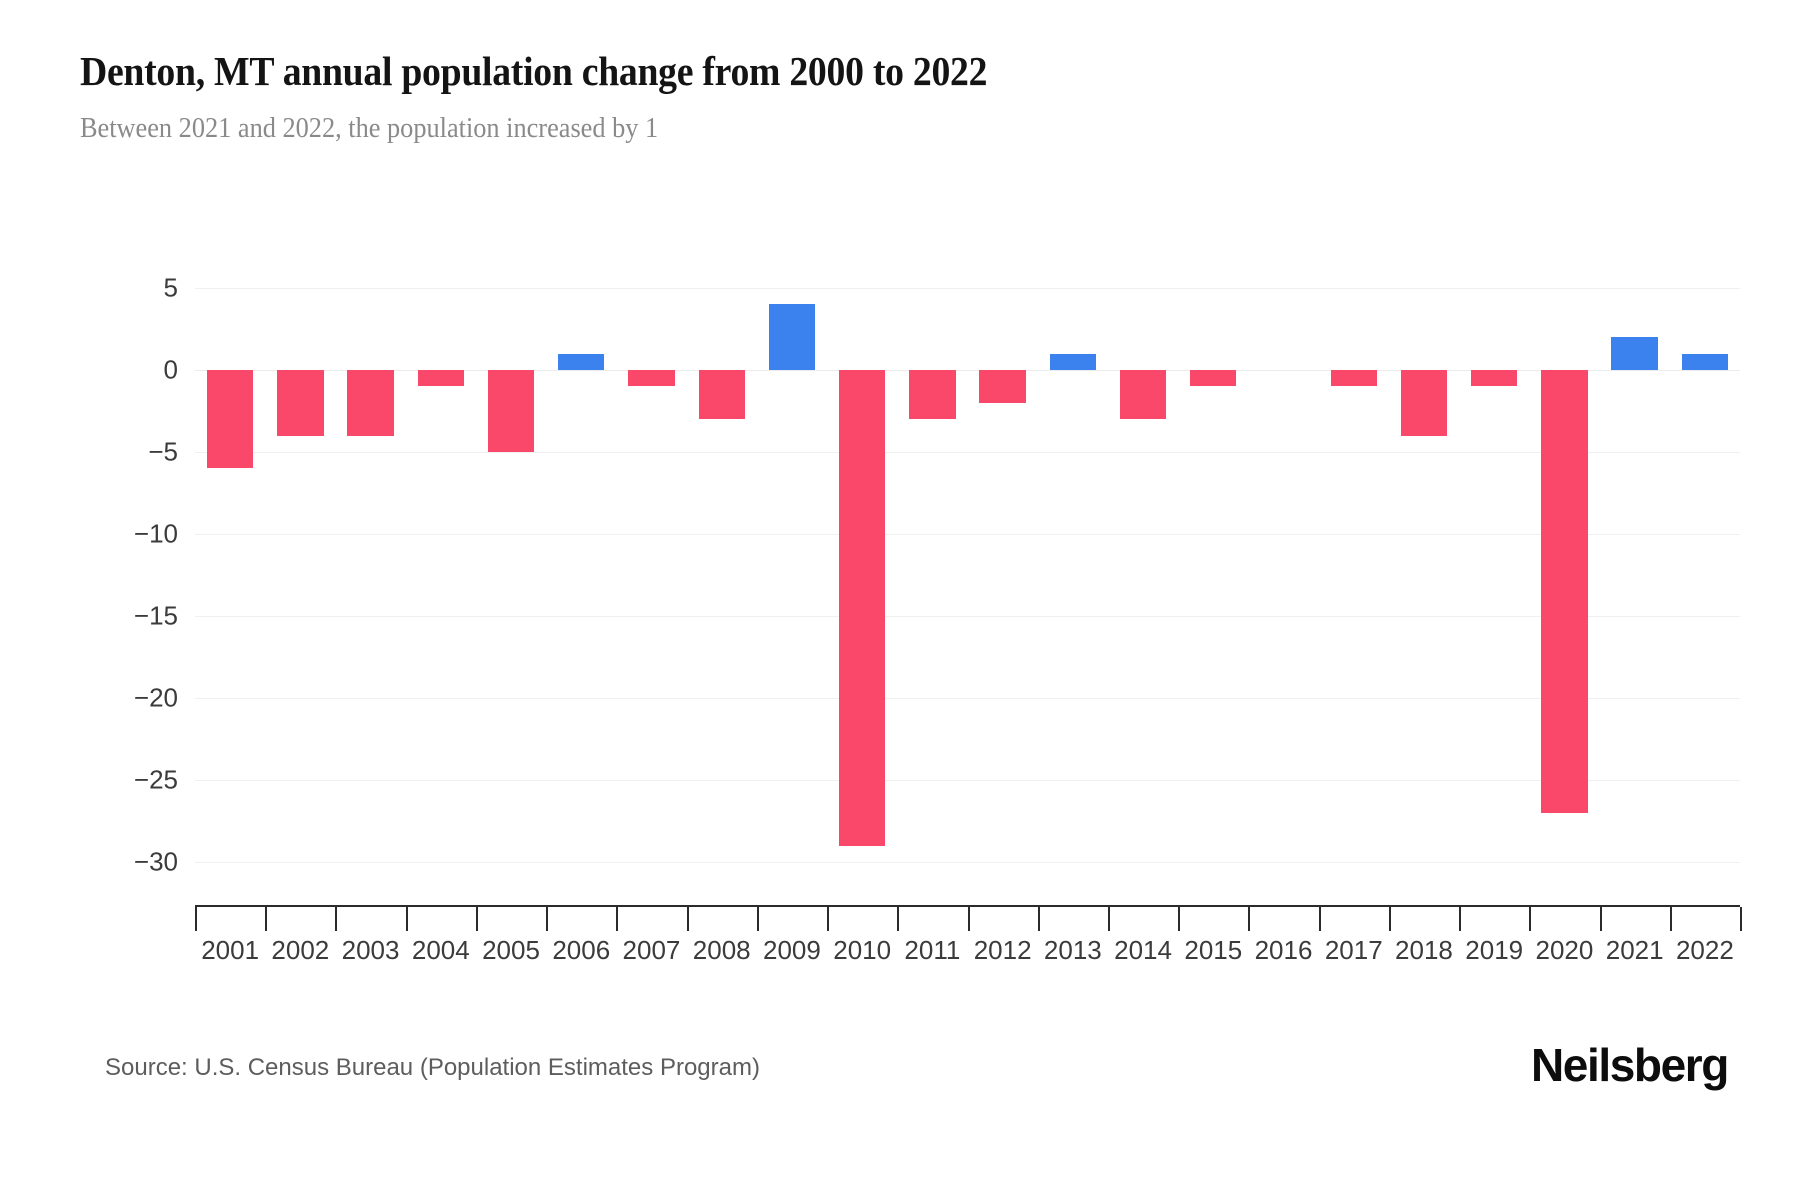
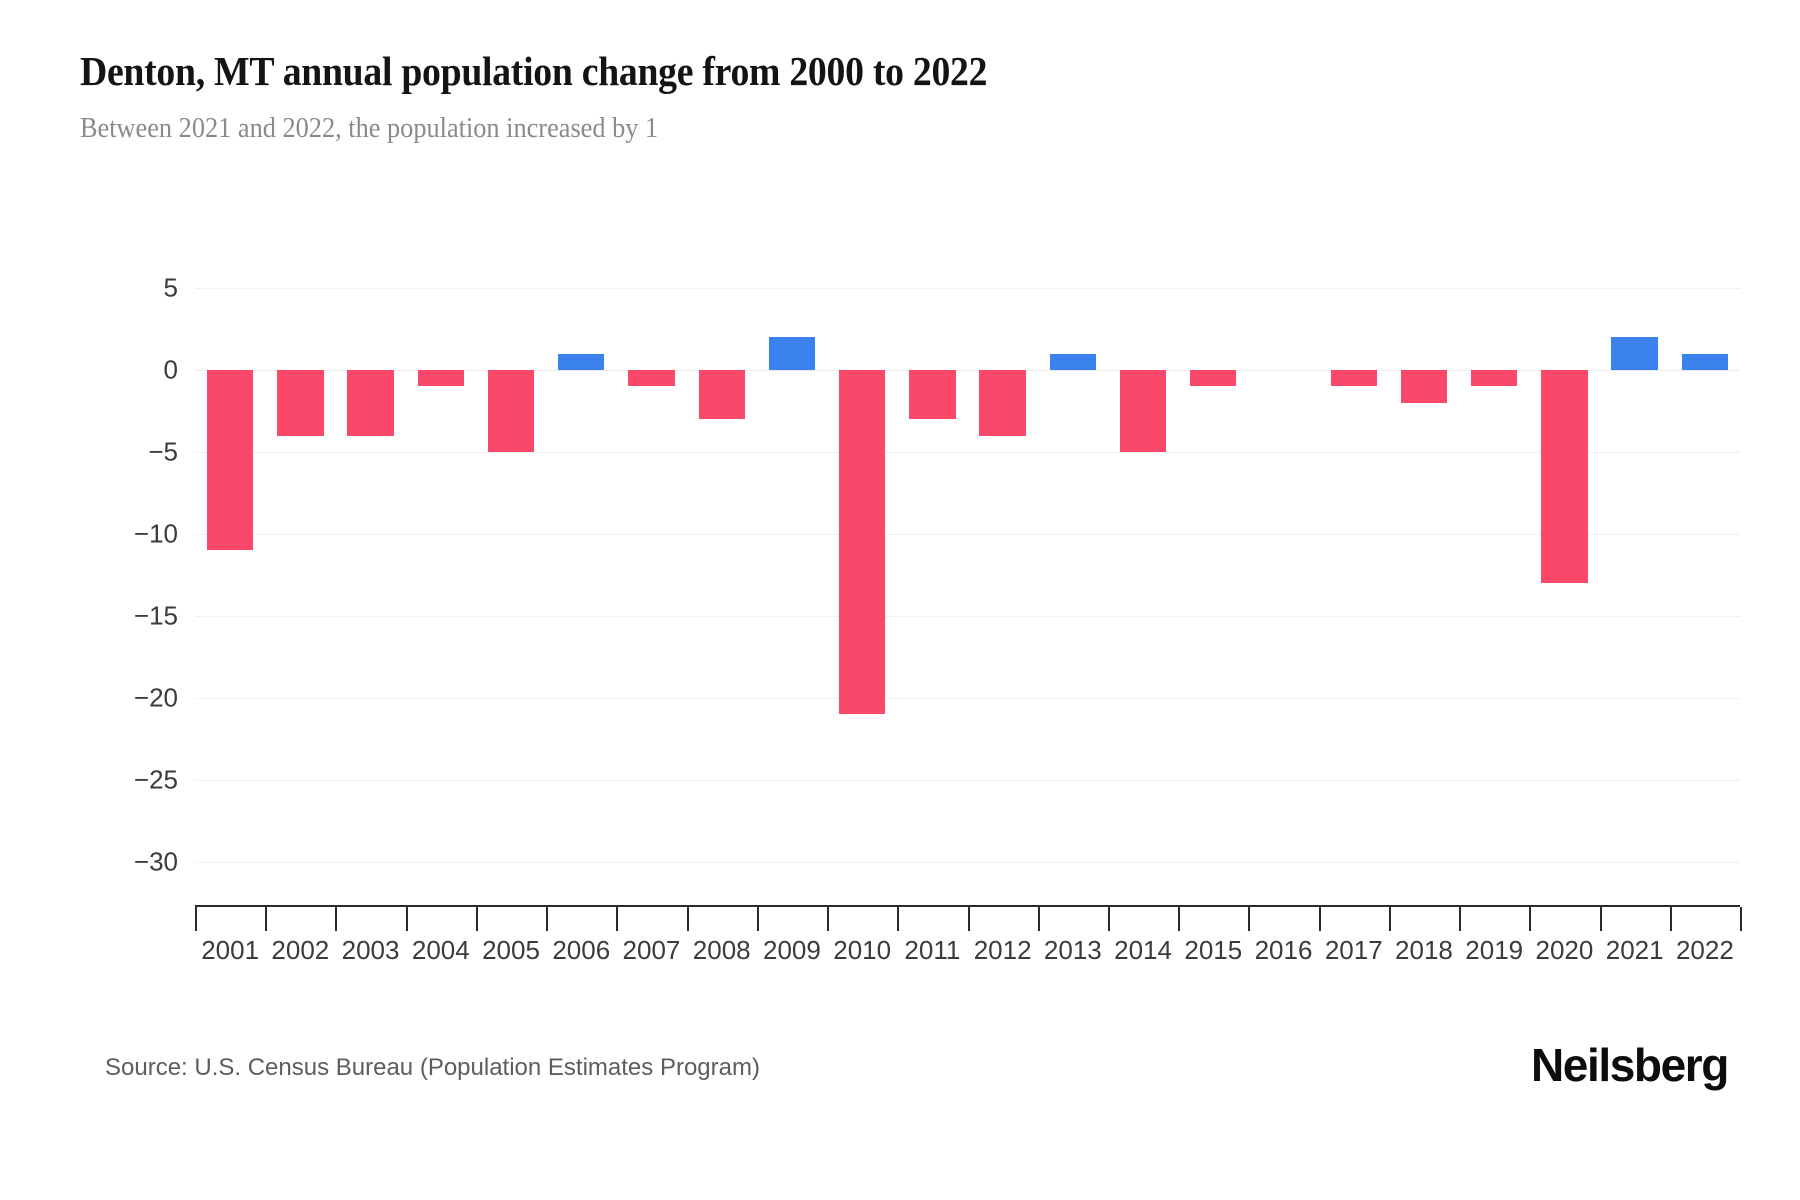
2001: -6 -> -11
2009: 4 -> 2
2010: -29 -> -21
2012: -2 -> -4
2014: -3 -> -5
2018: -4 -> -2
2020: -27 -> -13
